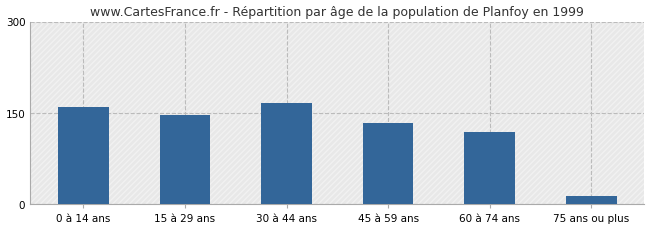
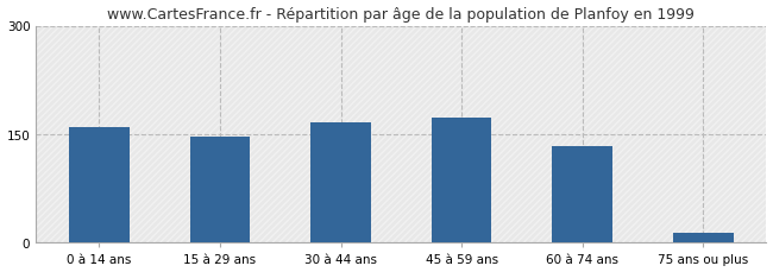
45 à 59 ans: 134 -> 173
60 à 74 ans: 118 -> 134
